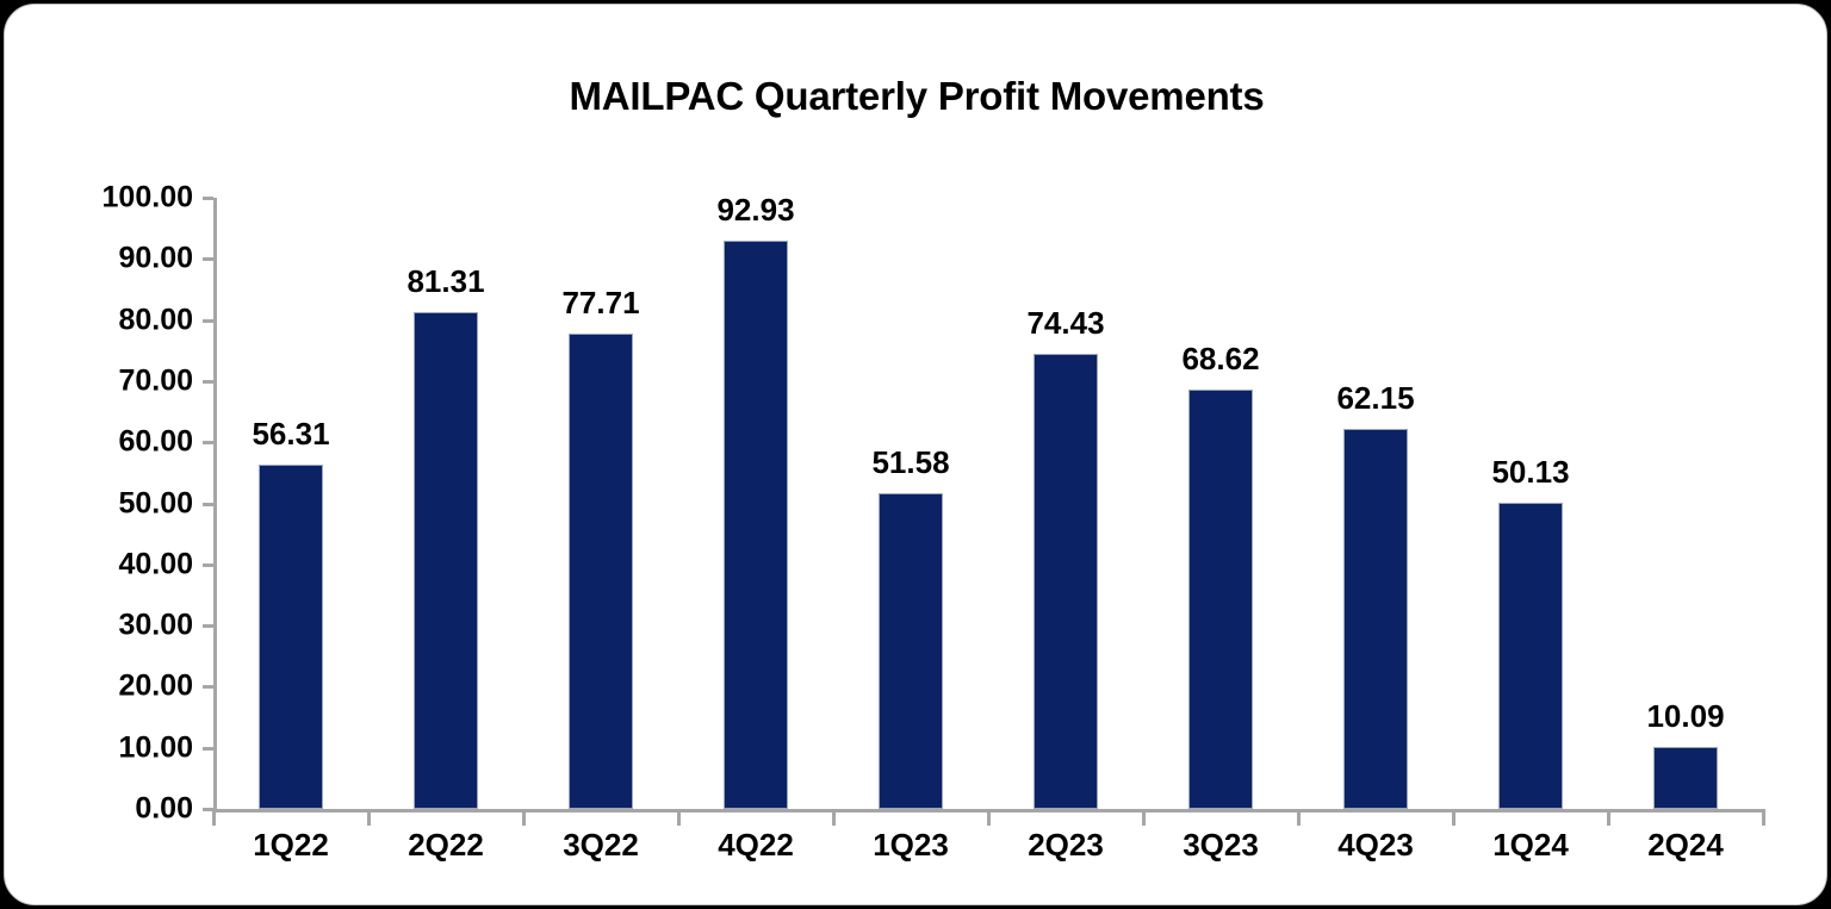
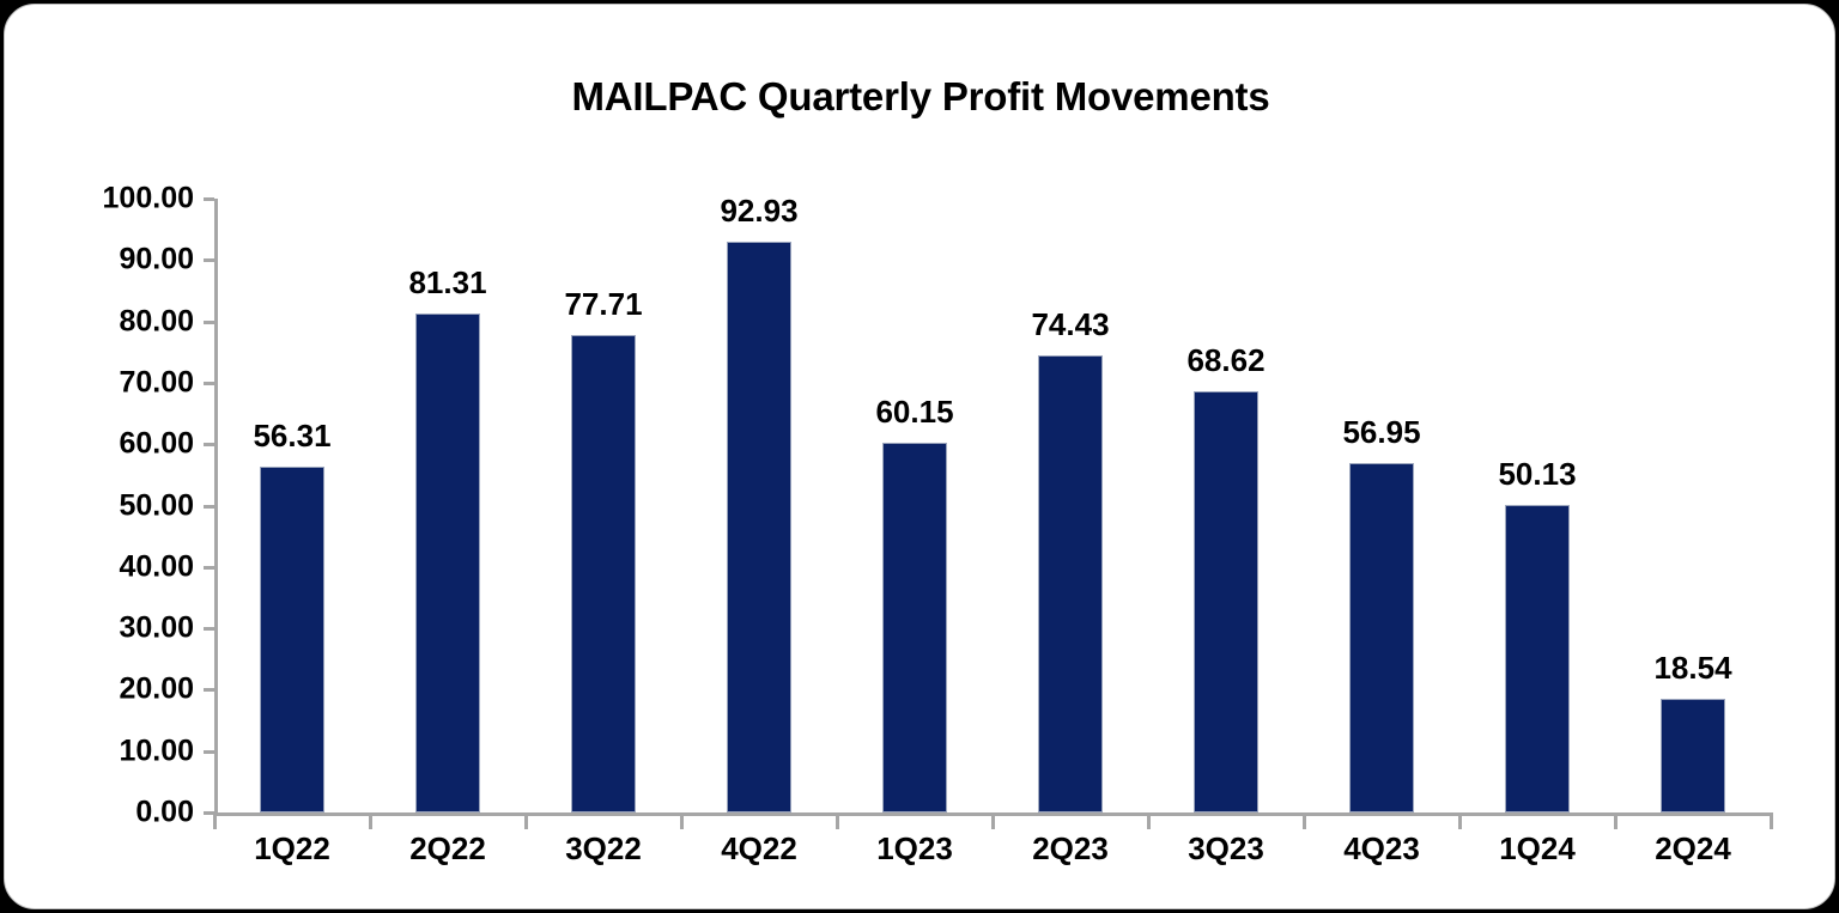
1Q23: 51.58 -> 60.15
4Q23: 62.15 -> 56.95
2Q24: 10.09 -> 18.54
